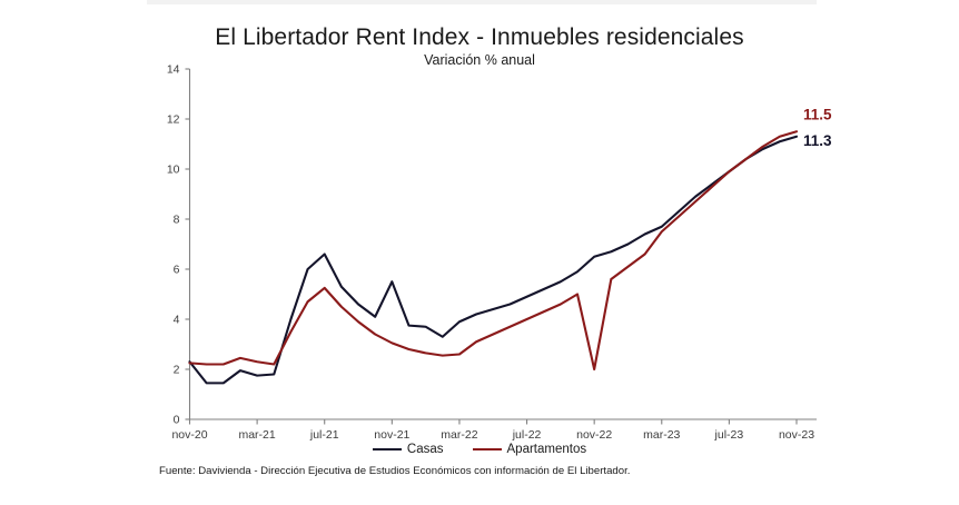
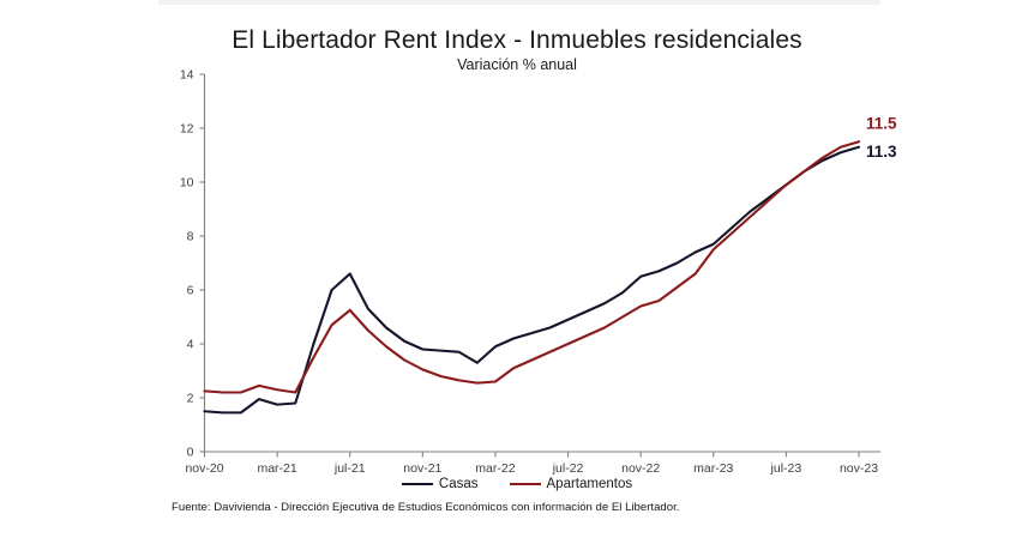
Casas/nov-20: 2.3 -> 1.5
Casas/nov-21: 5.5 -> 3.8
Apartamentos/nov-22: 2.0 -> 5.4
